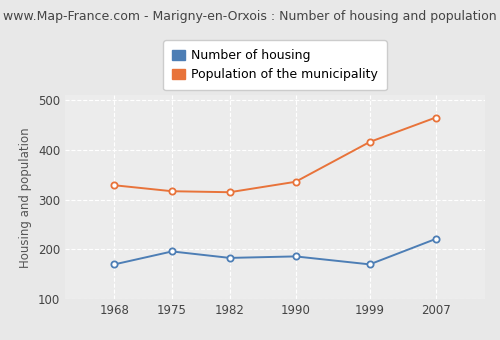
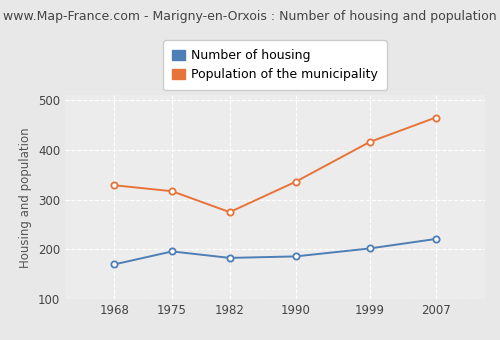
Population of the municipality/1982: 315 -> 275
Number of housing/1999: 170 -> 202
